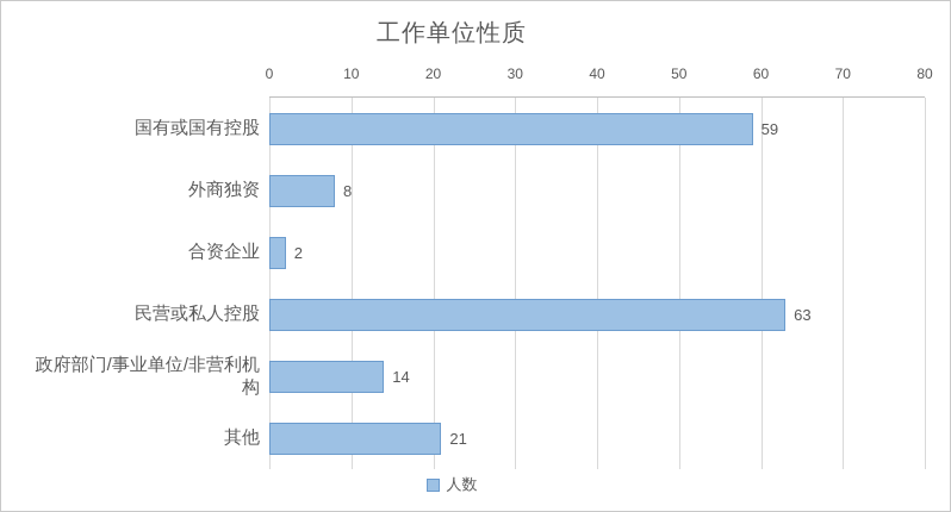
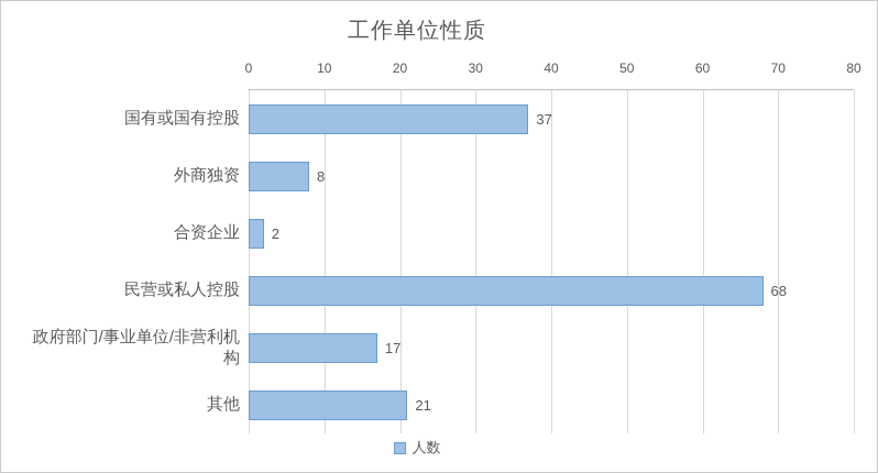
国有或国有控股: 59 -> 37
民营或私人控股: 63 -> 68
政府部门/事业单位/非营利机构: 14 -> 17
